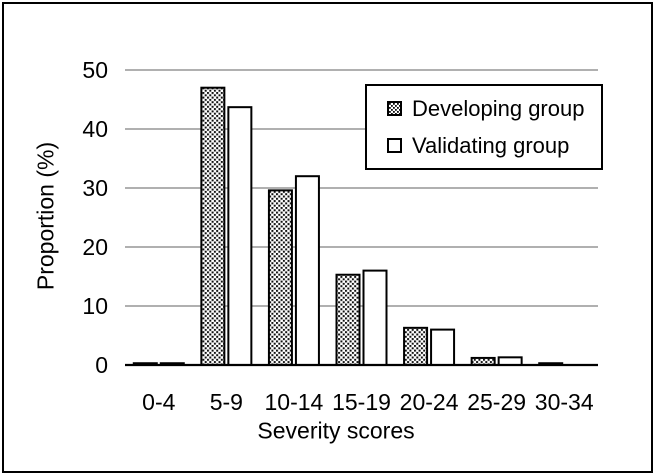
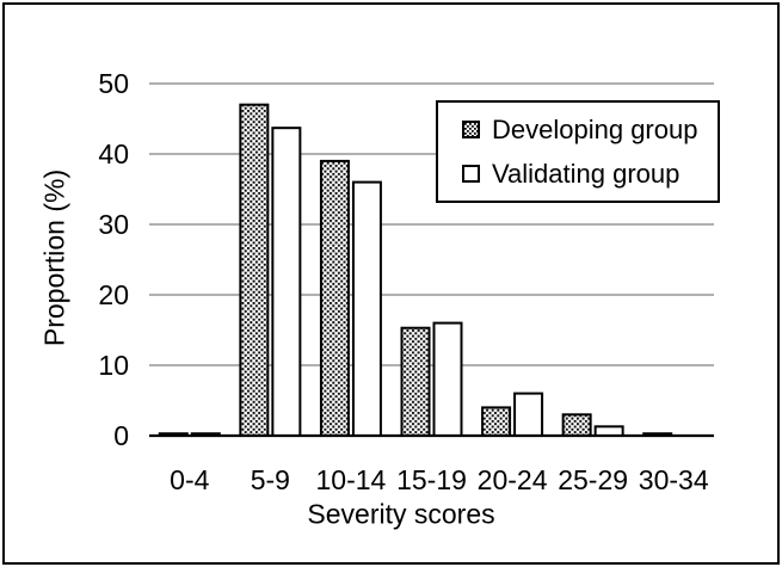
Developing group/10-14: 30 -> 39
Validating group/10-14: 32 -> 36
Developing group/20-24: 6 -> 4
Developing group/25-29: 1 -> 3
